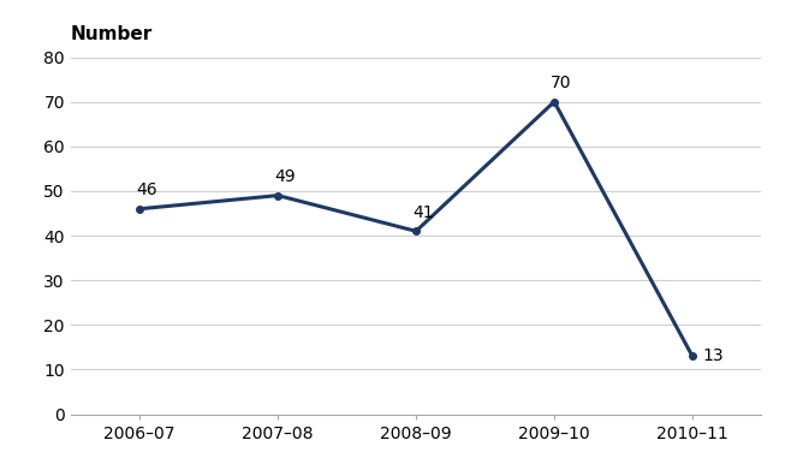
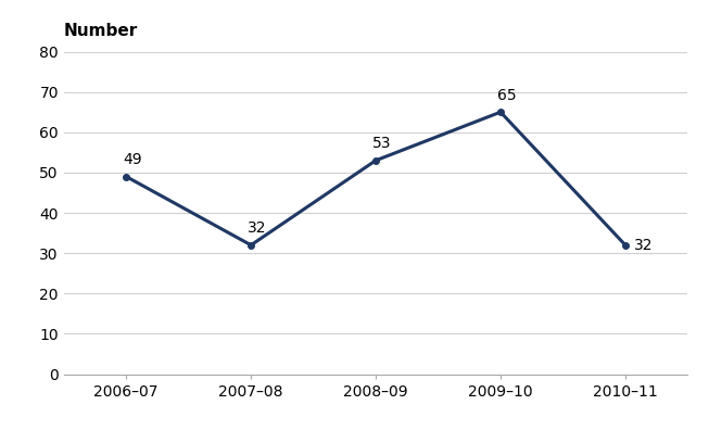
2006–07: 46 -> 49
2007–08: 49 -> 32
2008–09: 41 -> 53
2009–10: 70 -> 65
2010–11: 13 -> 32
